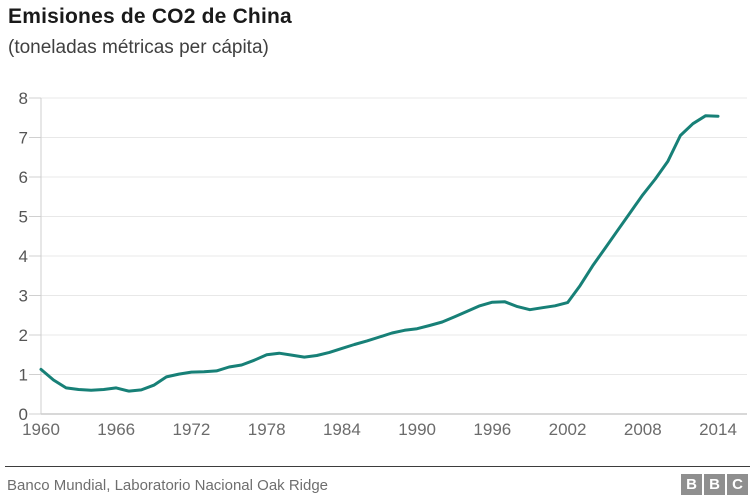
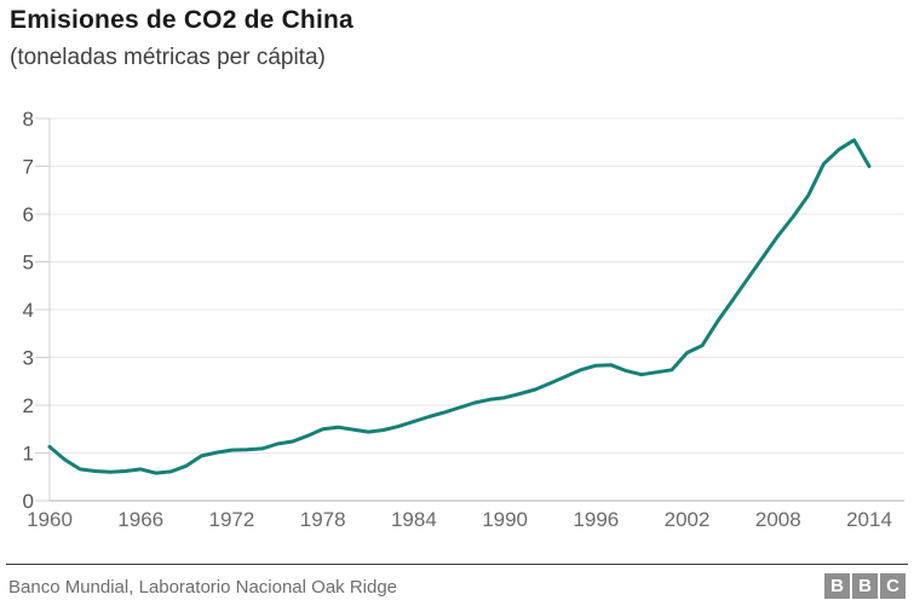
2002: 2.8 -> 3.1
2014: 7.5 -> 7.0
